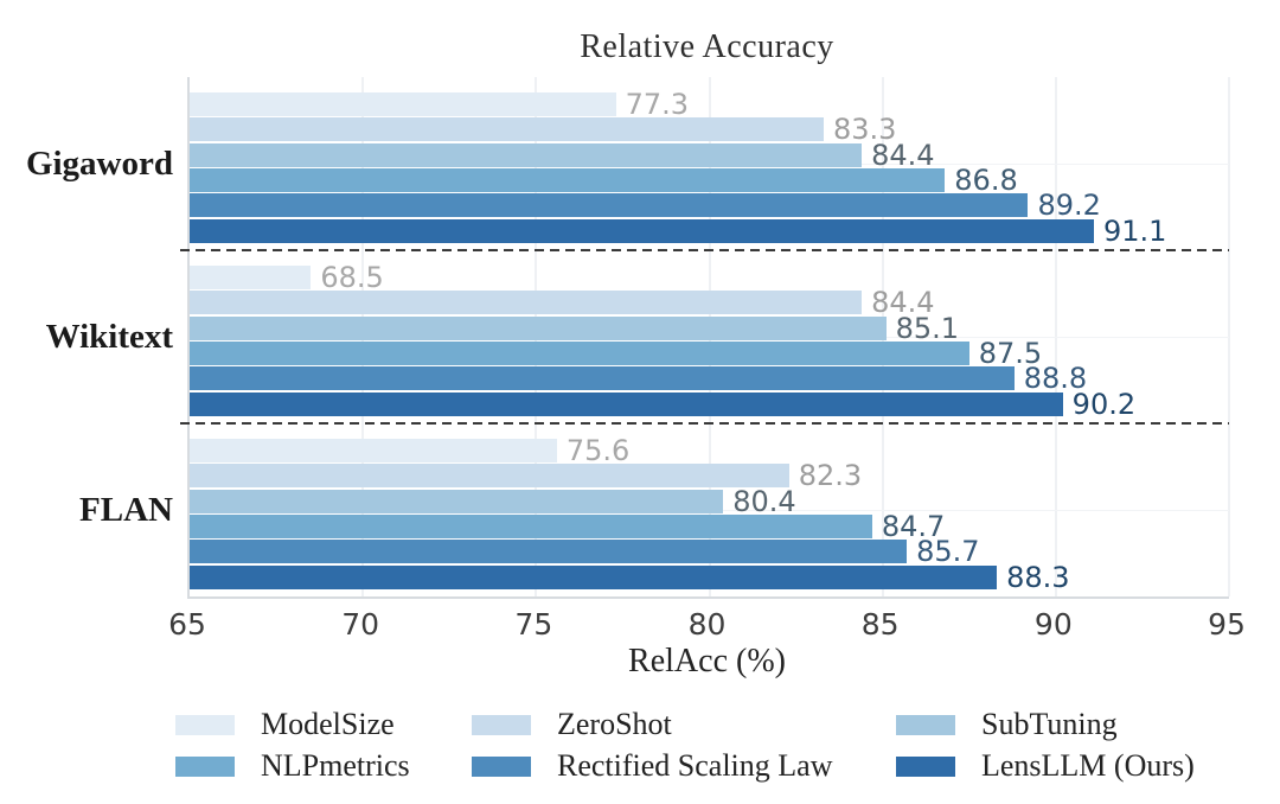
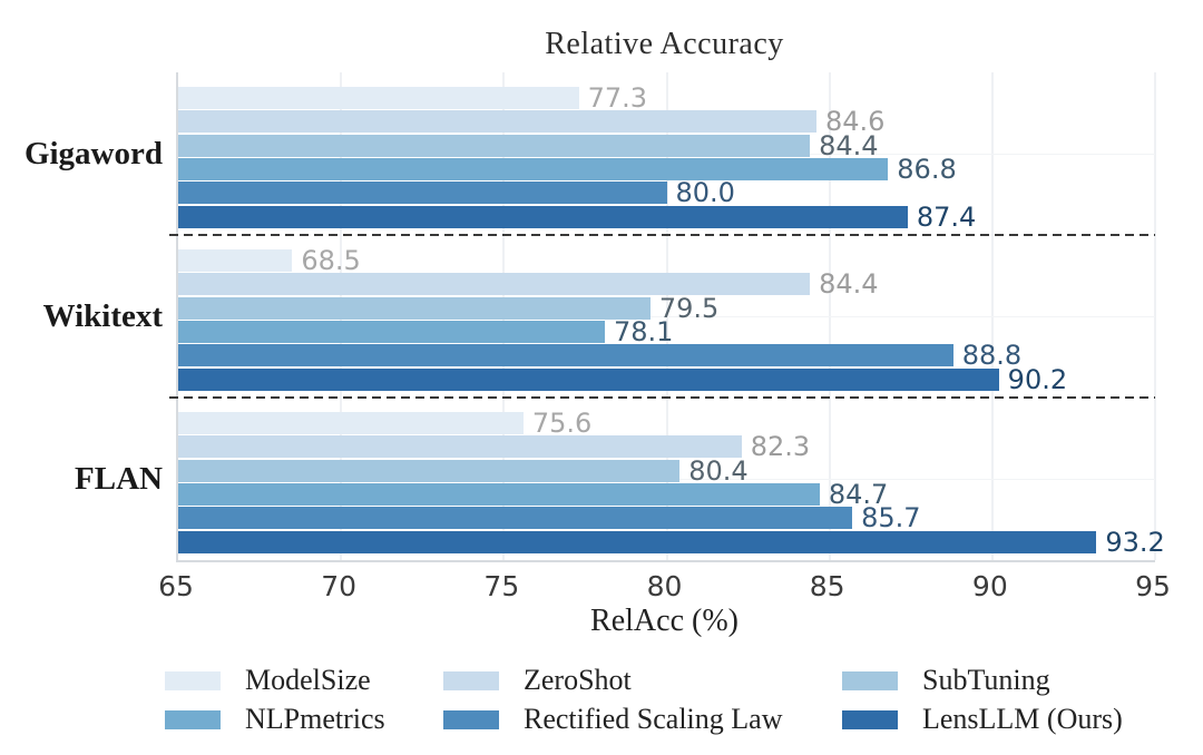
ZeroShot/Gigaword: 83.3 -> 84.6
Rectified Scaling Law/Gigaword: 89.2 -> 80.0
LensLLM (Ours)/Gigaword: 91.1 -> 87.4
SubTuning/Wikitext: 85.1 -> 79.5
NLPmetrics/Wikitext: 87.5 -> 78.1
LensLLM (Ours)/FLAN: 88.3 -> 93.2
